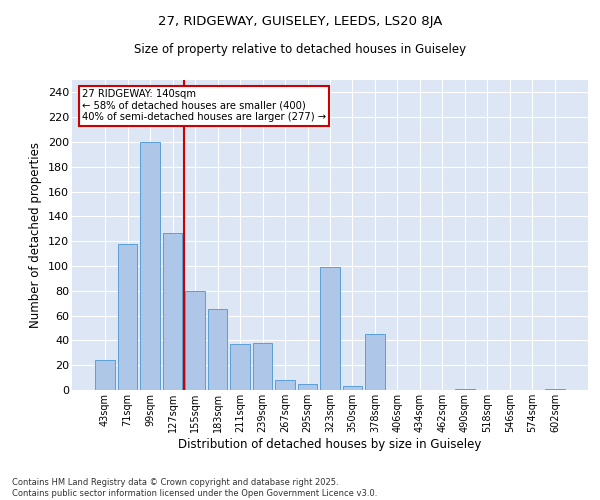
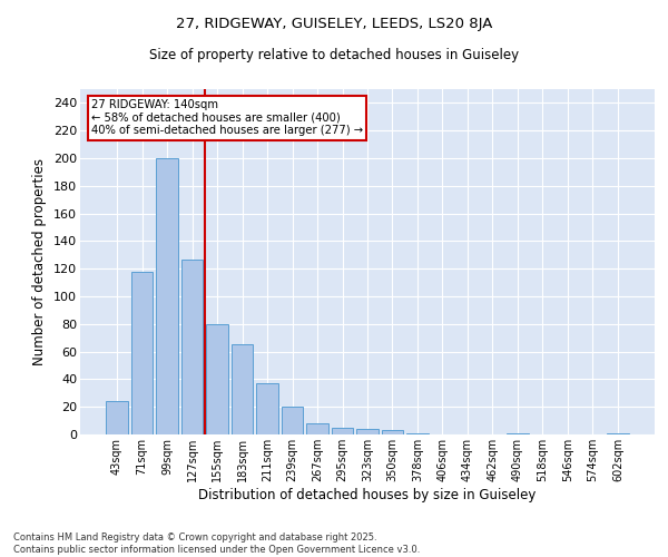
239sqm: 38 -> 20
323sqm: 99 -> 4
378sqm: 45 -> 1
